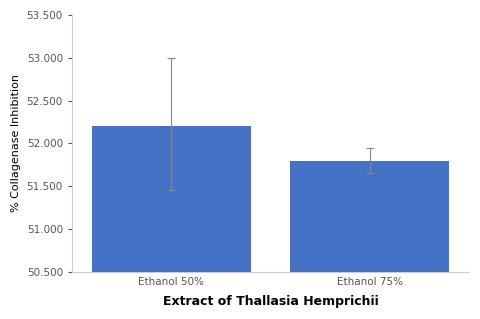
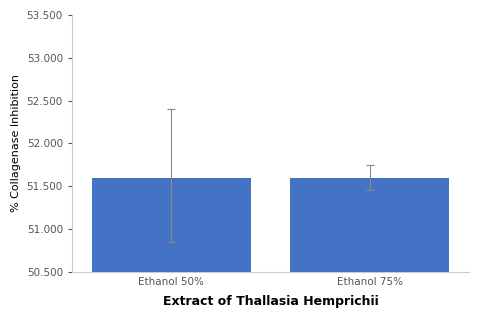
Ethanol 50%: 52.2 -> 51.6
Ethanol 75%: 51.8 -> 51.6
